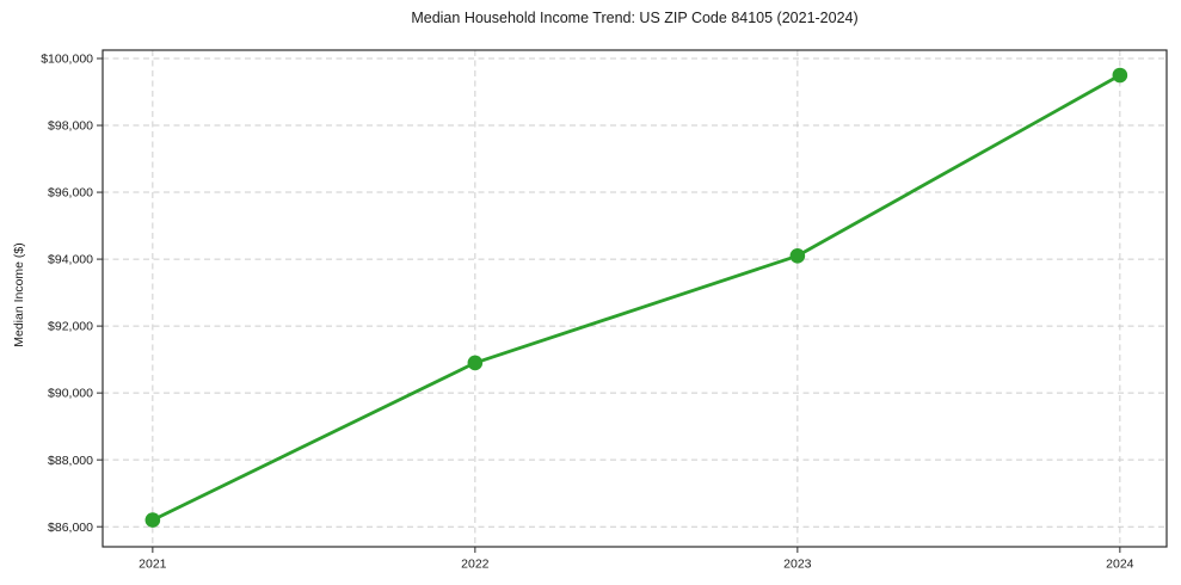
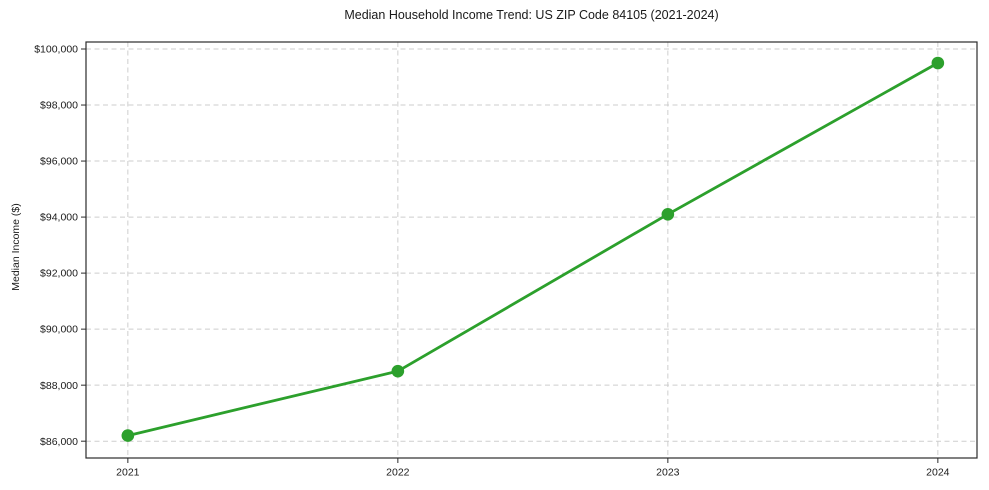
2022: $90900 -> $88500
